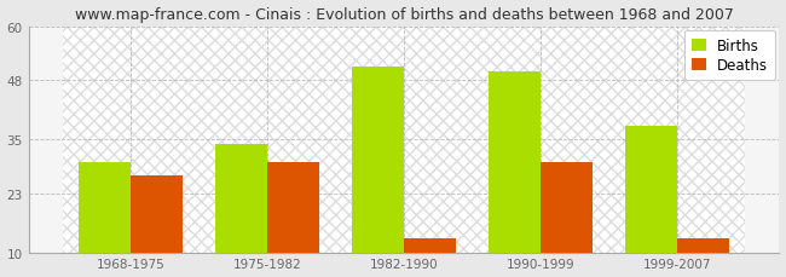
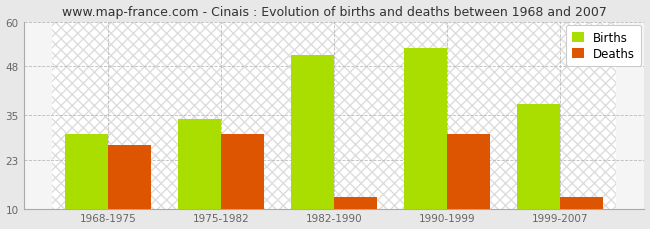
Births/1990-1999: 50 -> 53
